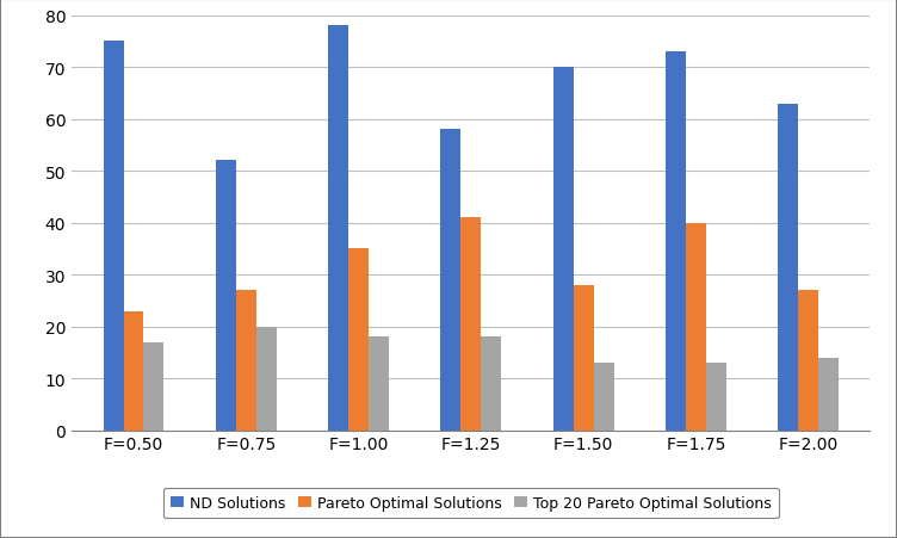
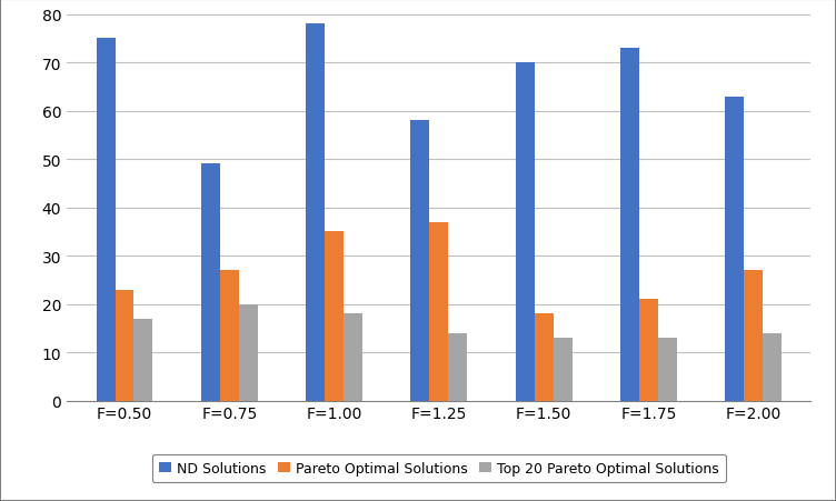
ND Solutions/F=0.75: 52 -> 49
Pareto Optimal Solutions/F=1.25: 41 -> 37
Top 20 Pareto Optimal Solutions/F=1.25: 18 -> 14
Pareto Optimal Solutions/F=1.50: 28 -> 18
Pareto Optimal Solutions/F=1.75: 40 -> 21
